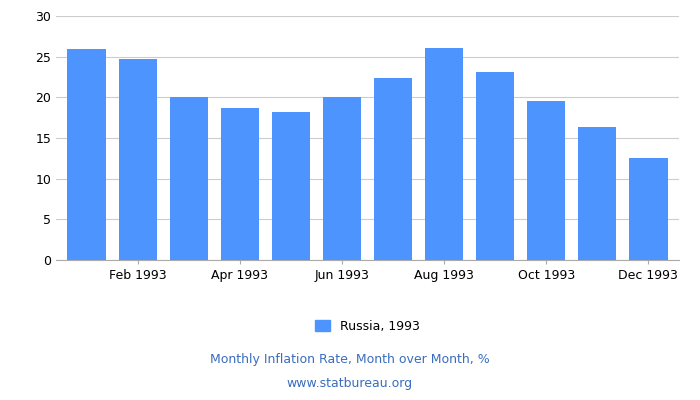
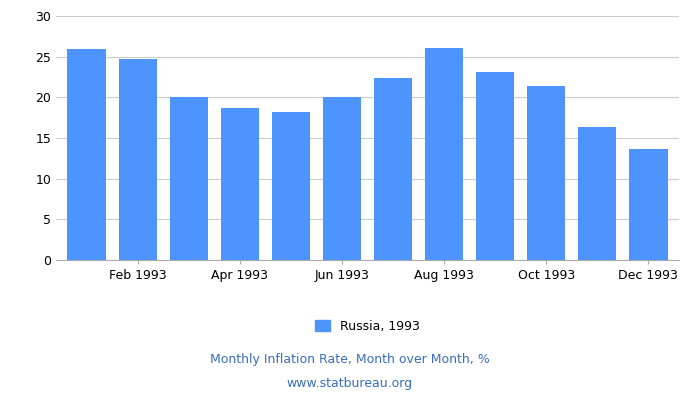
Oct 1993: 19.5 -> 21.4
Dec 1993: 12.5 -> 13.6
